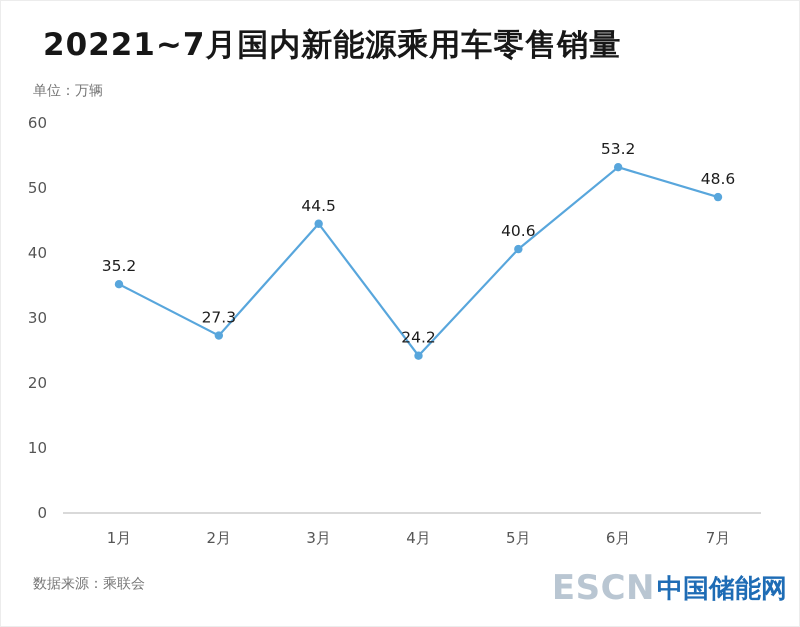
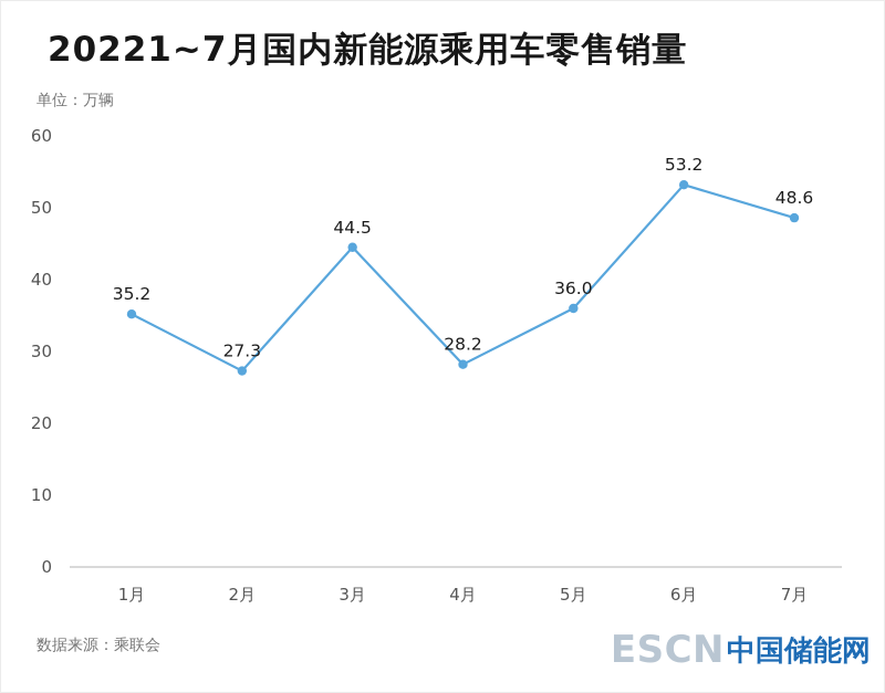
4月: 24.2 -> 28.2
5月: 40.6 -> 36.0
